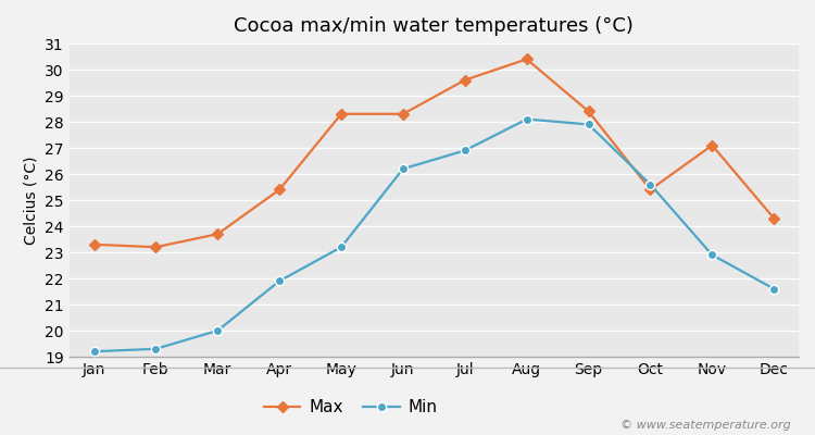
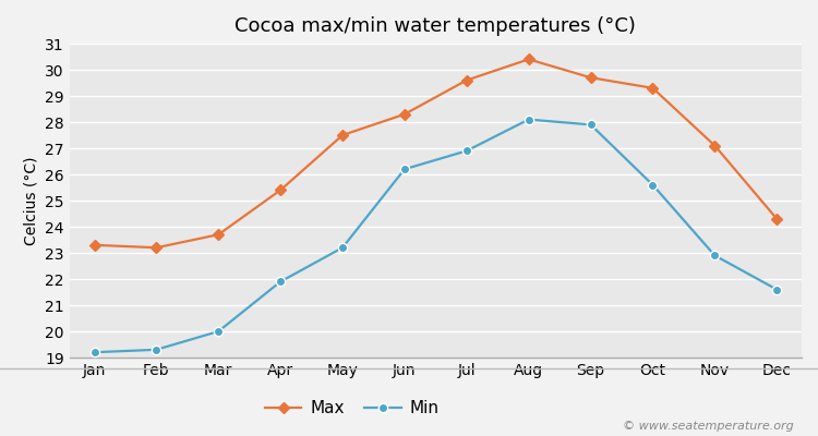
Max/May: 28.3 -> 27.5
Max/Sep: 28.4 -> 29.7
Max/Oct: 25.4 -> 29.3
